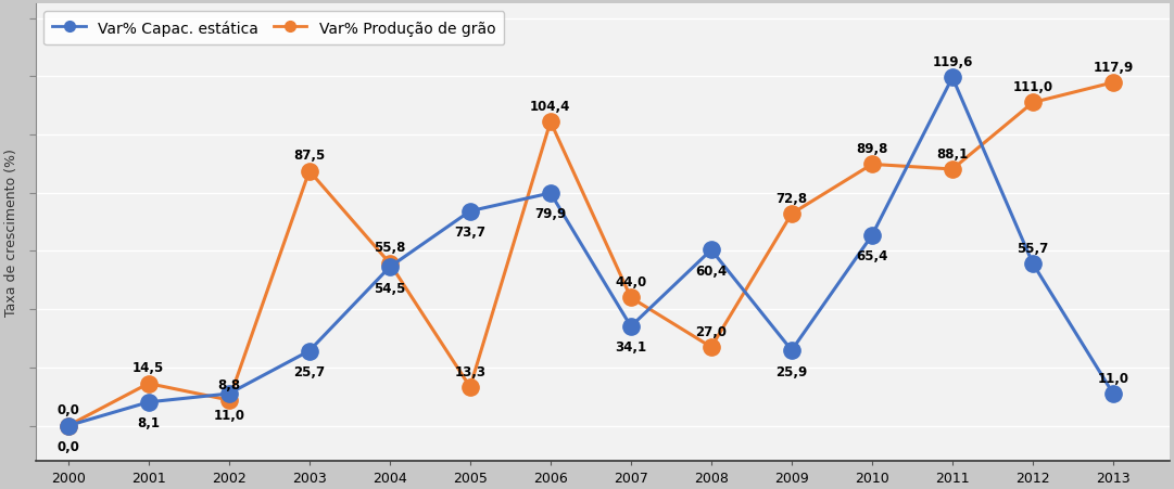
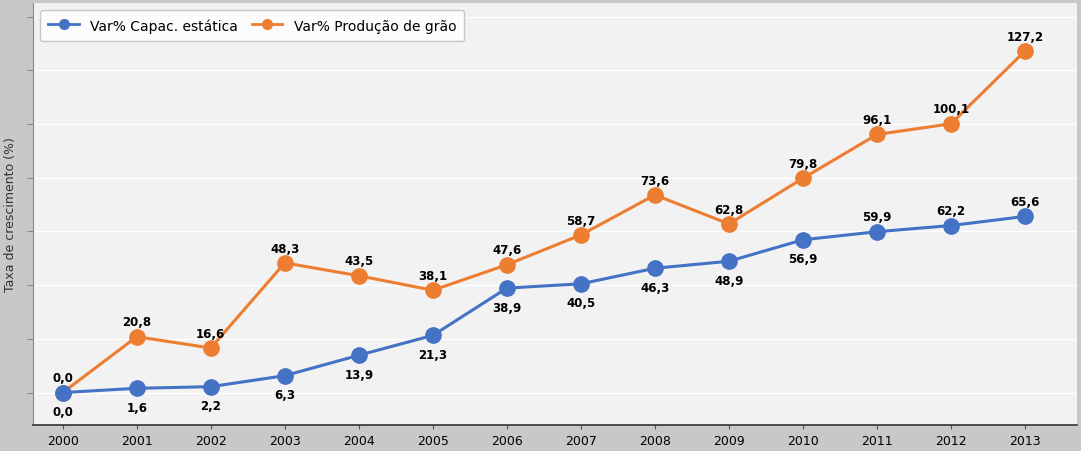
Var% Capac. estática/2001: 8,1 -> 1,6
Var% Produção de grão/2001: 14,5 -> 20,8
Var% Capac. estática/2002: 11,0 -> 2,2
Var% Produção de grão/2002: 8,8 -> 16,6
Var% Capac. estática/2003: 25,7 -> 6,3
Var% Produção de grão/2003: 87,5 -> 48,3
Var% Capac. estática/2004: 54,5 -> 13,9
Var% Produção de grão/2004: 55,8 -> 43,5
Var% Capac. estática/2005: 73,7 -> 21,3
Var% Produção de grão/2005: 13,3 -> 38,1
Var% Capac. estática/2006: 79,9 -> 38,9
Var% Produção de grão/2006: 104,4 -> 47,6
Var% Capac. estática/2007: 34,1 -> 40,5
Var% Produção de grão/2007: 44,0 -> 58,7
Var% Capac. estática/2008: 60,4 -> 46,3
Var% Produção de grão/2008: 27,0 -> 73,6
Var% Capac. estática/2009: 25,9 -> 48,9
Var% Produção de grão/2009: 72,8 -> 62,8
Var% Capac. estática/2010: 65,4 -> 56,9
Var% Produção de grão/2010: 89,8 -> 79,8
Var% Capac. estática/2011: 119,6 -> 59,9
Var% Produção de grão/2011: 88,1 -> 96,1
Var% Capac. estática/2012: 55,7 -> 62,2
Var% Produção de grão/2012: 111,0 -> 100,1
Var% Capac. estática/2013: 11,0 -> 65,6
Var% Produção de grão/2013: 117,9 -> 127,2
